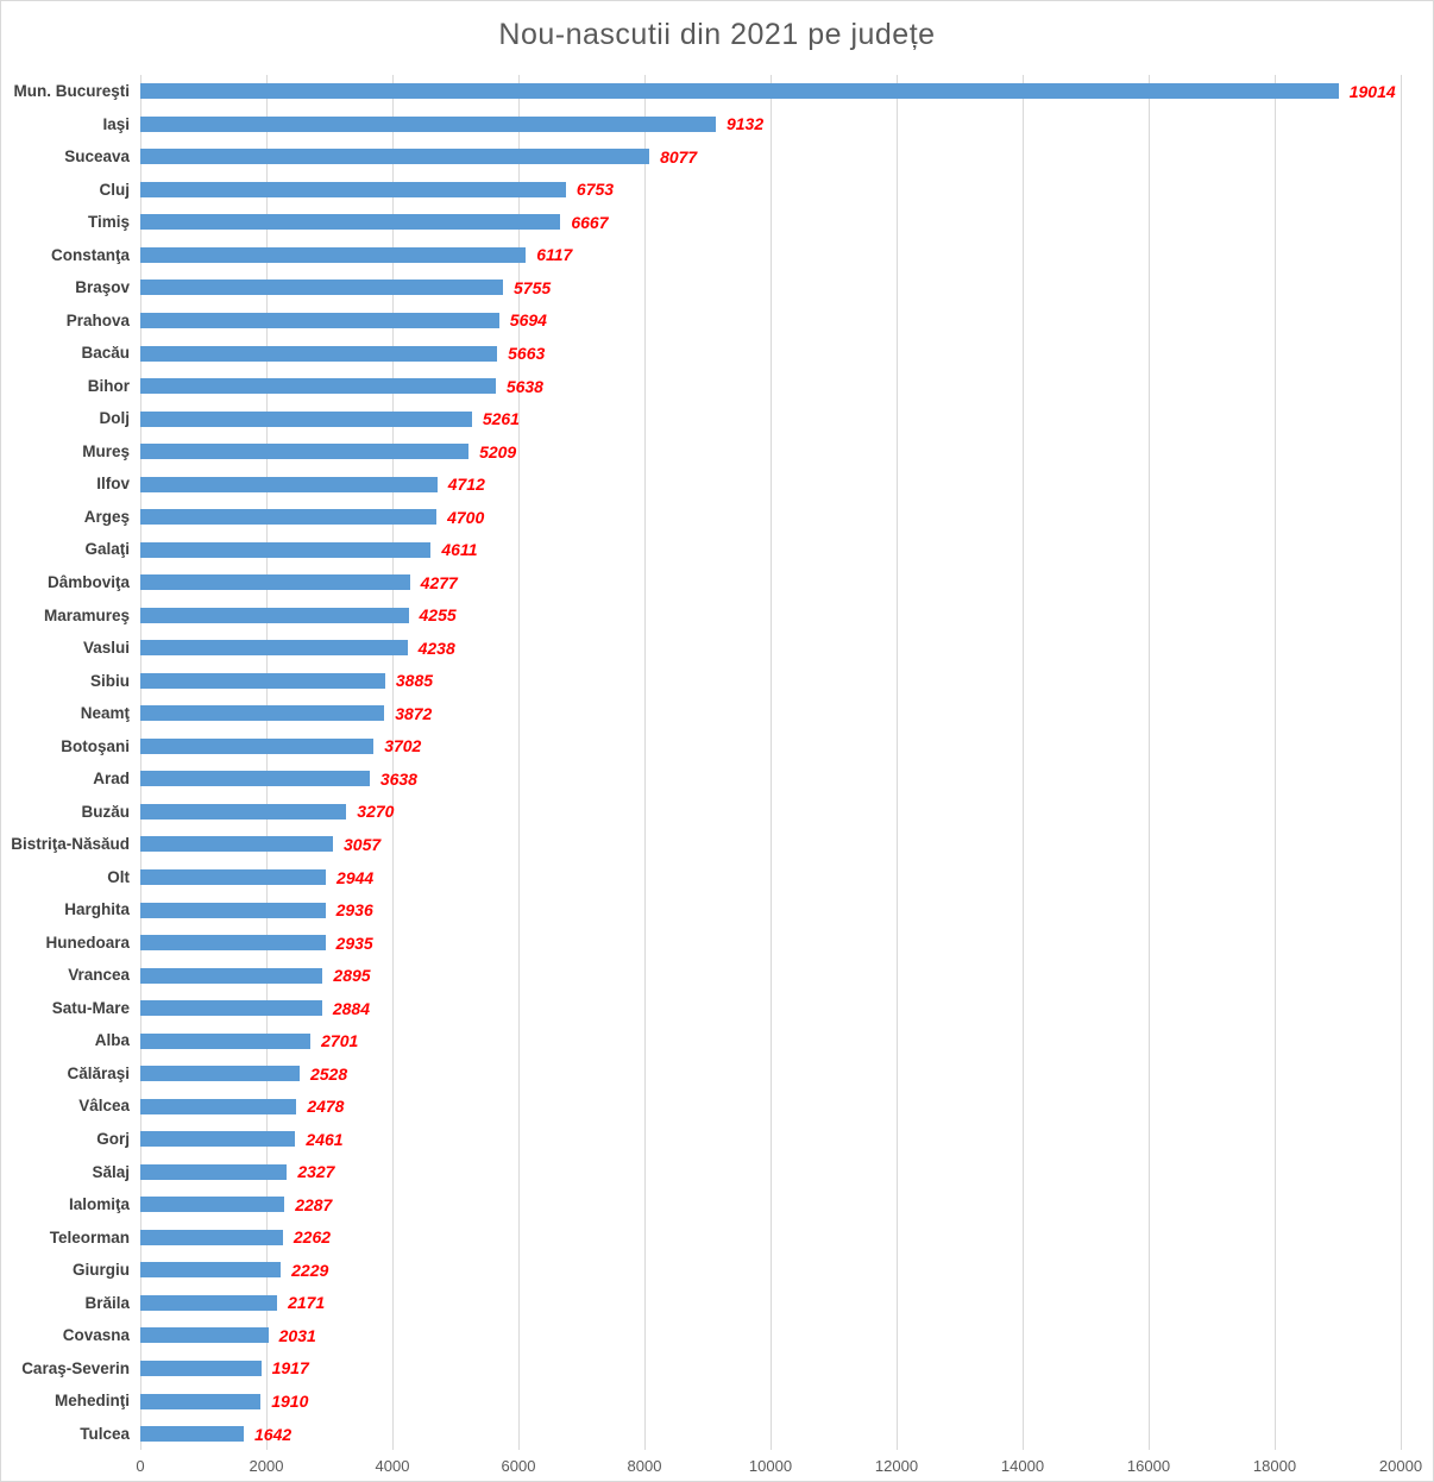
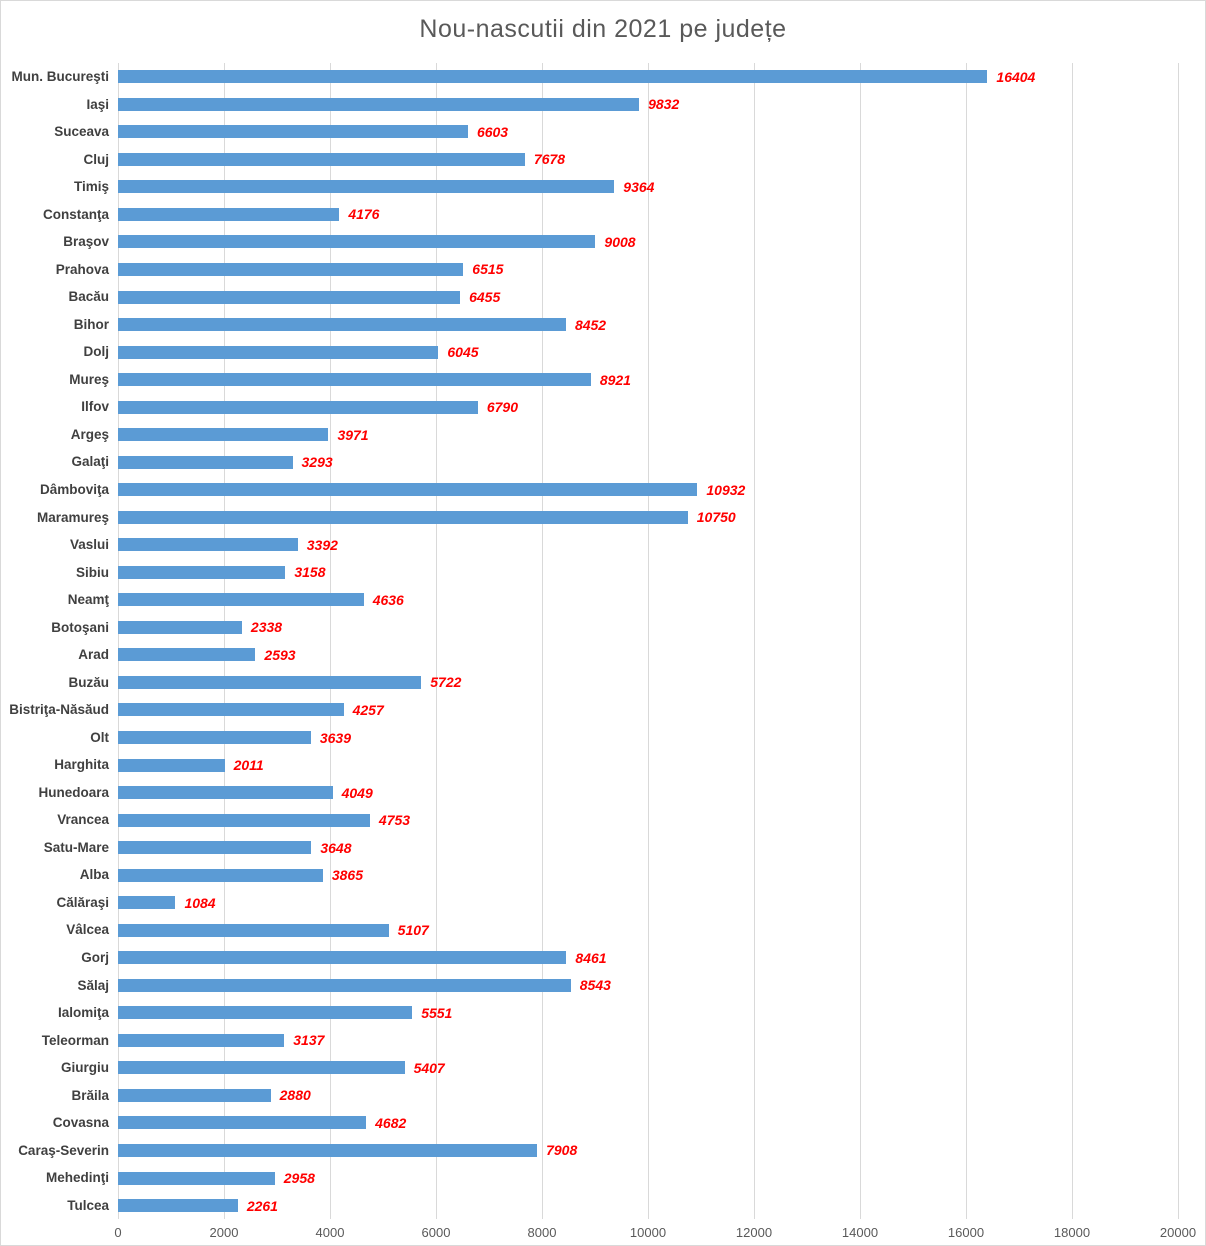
Mun. Bucureşti: 19014 -> 16404
Iaşi: 9132 -> 9832
Suceava: 8077 -> 6603
Cluj: 6753 -> 7678
Timiş: 6667 -> 9364
Constanţa: 6117 -> 4176
Braşov: 5755 -> 9008
Prahova: 5694 -> 6515
Bacău: 5663 -> 6455
Bihor: 5638 -> 8452
Dolj: 5261 -> 6045
Mureş: 5209 -> 8921
Ilfov: 4712 -> 6790
Argeş: 4700 -> 3971
Galaţi: 4611 -> 3293
Dâmboviţa: 4277 -> 10932
Maramureş: 4255 -> 10750
Vaslui: 4238 -> 3392
Sibiu: 3885 -> 3158
Neamţ: 3872 -> 4636
Botoşani: 3702 -> 2338
Arad: 3638 -> 2593
Buzău: 3270 -> 5722
Bistriţa-Năsăud: 3057 -> 4257
Olt: 2944 -> 3639
Harghita: 2936 -> 2011
Hunedoara: 2935 -> 4049
Vrancea: 2895 -> 4753
Satu-Mare: 2884 -> 3648
Alba: 2701 -> 3865
Călăraşi: 2528 -> 1084
Vâlcea: 2478 -> 5107
Gorj: 2461 -> 8461
Sălaj: 2327 -> 8543
Ialomiţa: 2287 -> 5551
Teleorman: 2262 -> 3137
Giurgiu: 2229 -> 5407
Brăila: 2171 -> 2880
Covasna: 2031 -> 4682
Caraş-Severin: 1917 -> 7908
Mehedinţi: 1910 -> 2958
Tulcea: 1642 -> 2261
